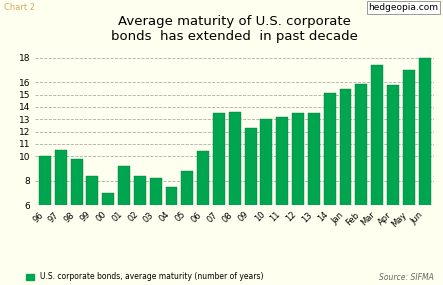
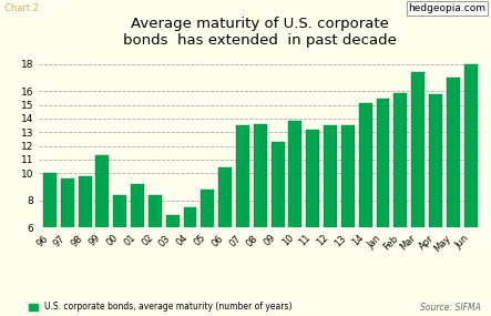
97: 10.5 -> 9.6
99: 8.4 -> 11.3
00: 7.0 -> 8.4
03: 8.2 -> 6.9
10: 13.0 -> 13.8
